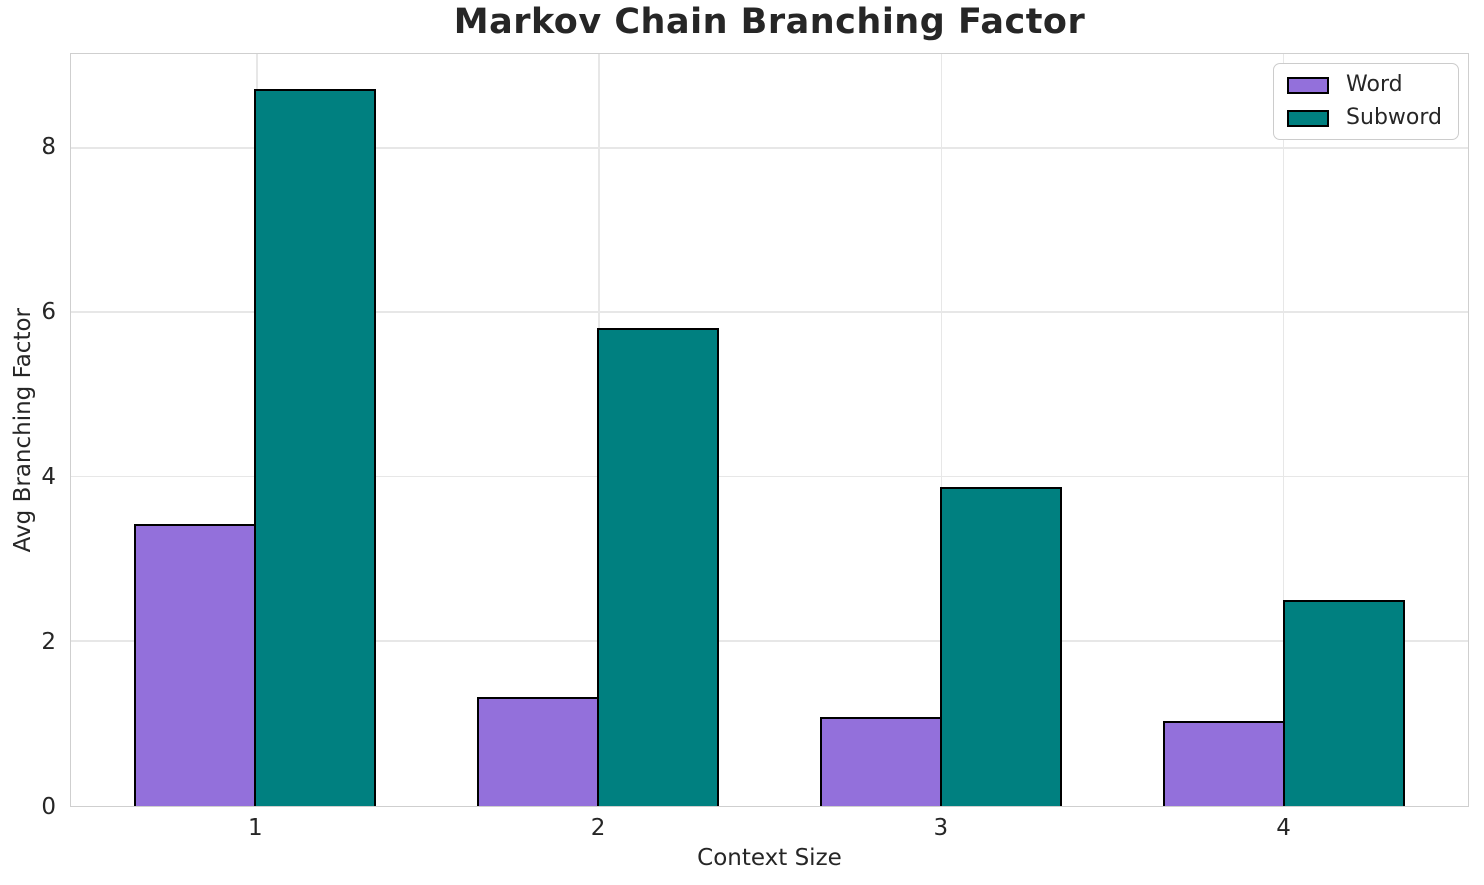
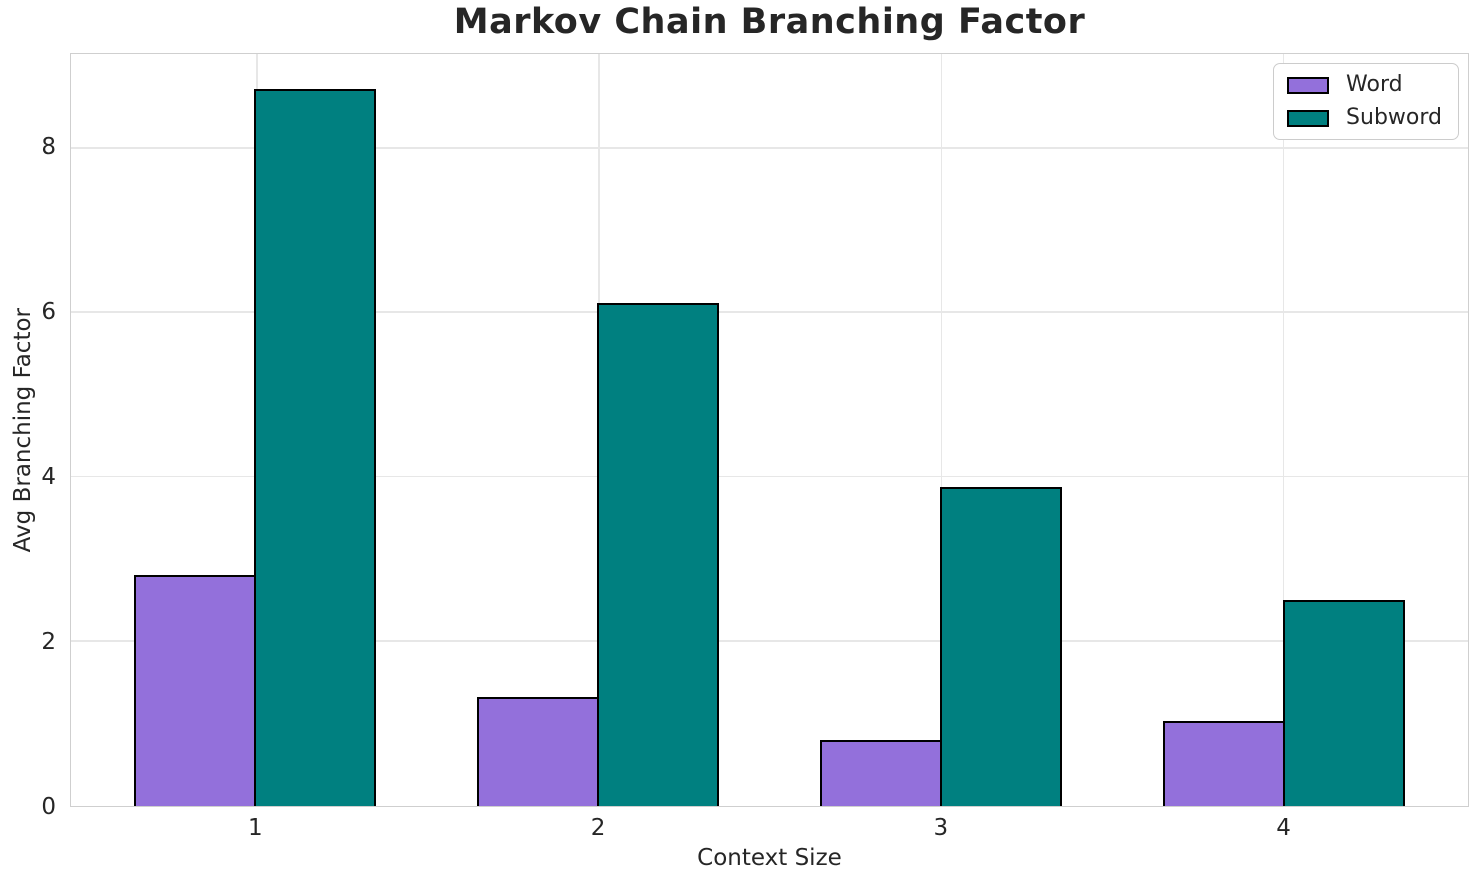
Word/1: 3.4 -> 2.8
Subword/2: 5.8 -> 6.1
Word/3: 1.1 -> 0.8
